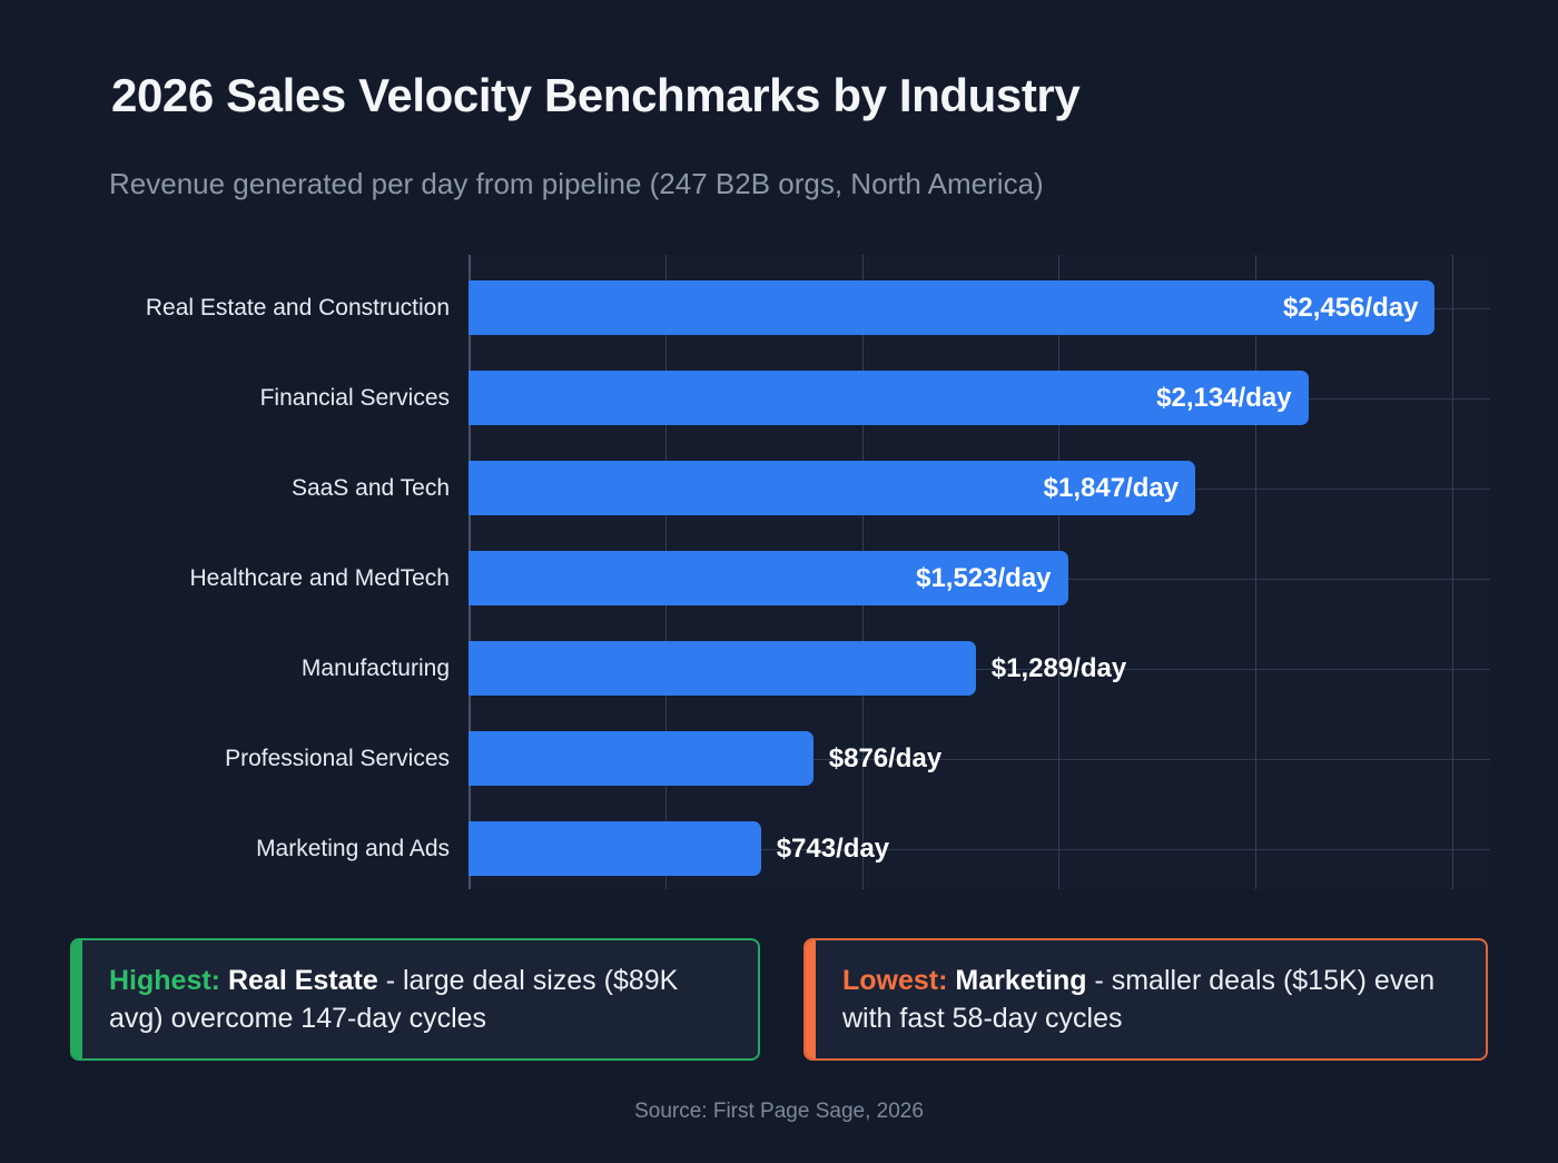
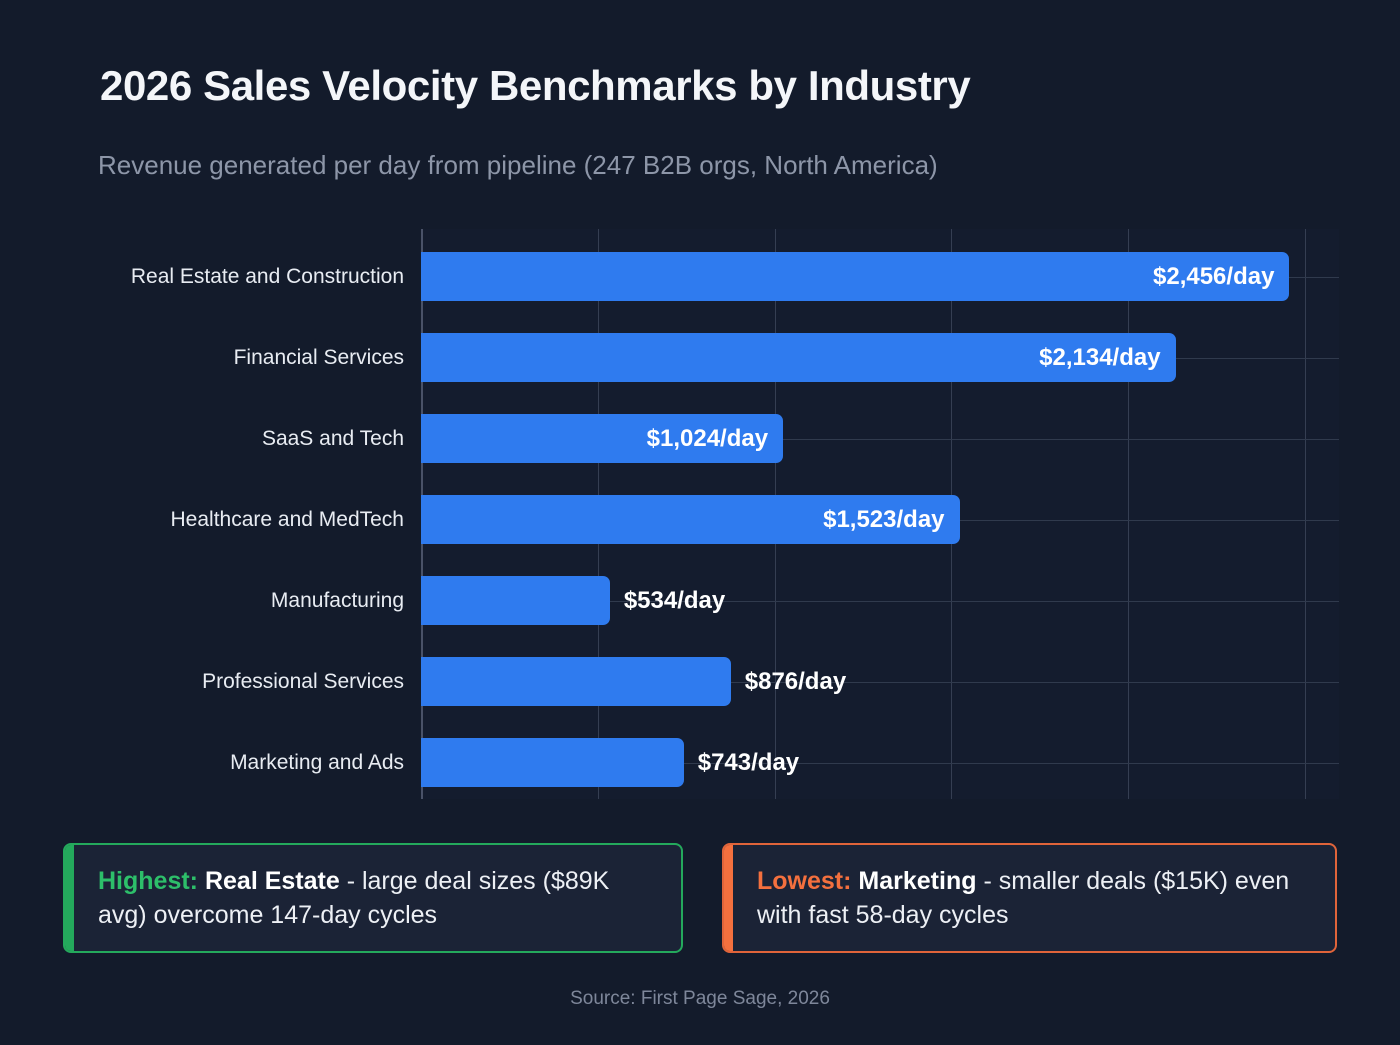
SaaS and Tech: 1,847 -> 1,024
Manufacturing: 1,289 -> 534
